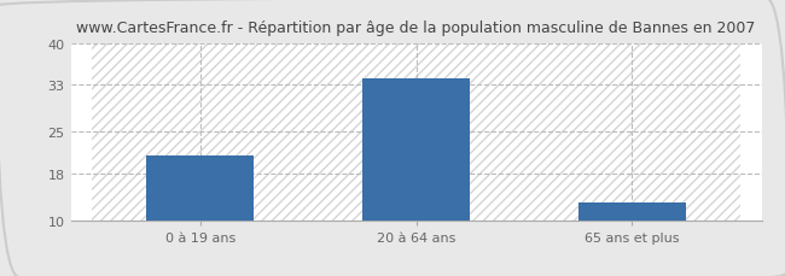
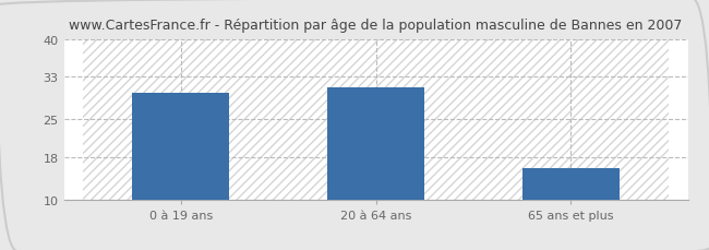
0 à 19 ans: 21 -> 30
20 à 64 ans: 34 -> 31
65 ans et plus: 13 -> 16
